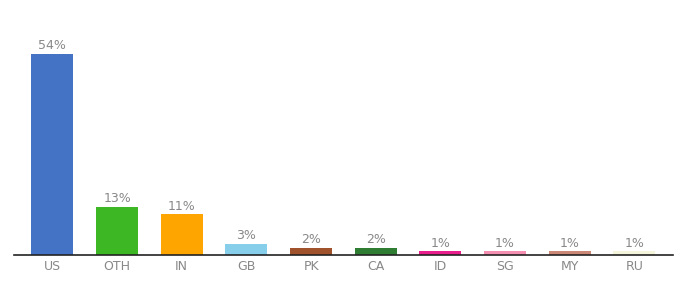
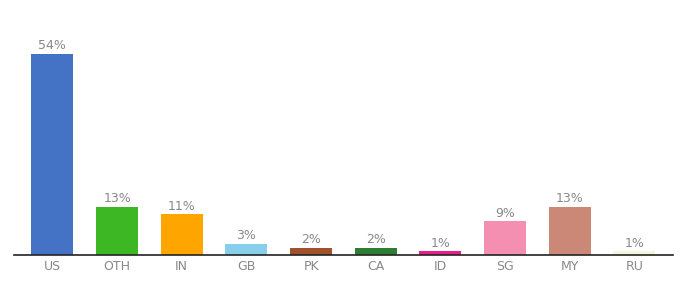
SG: 1% -> 9%
MY: 1% -> 13%
